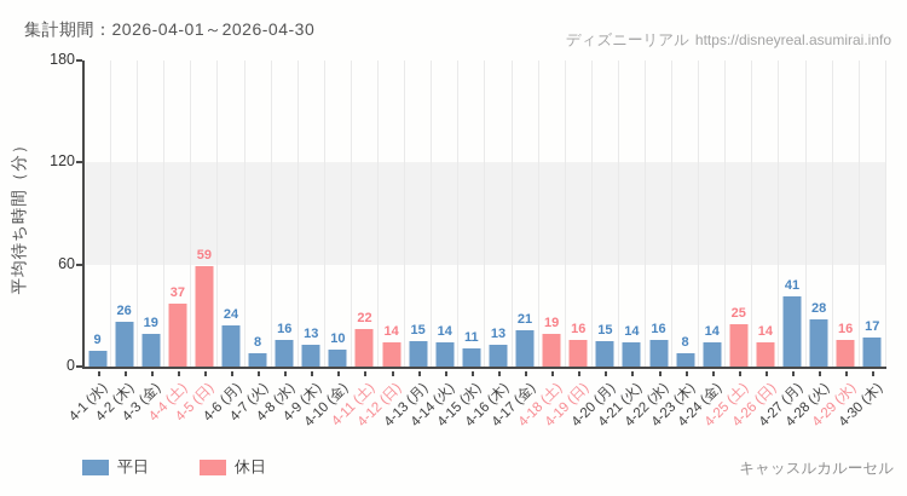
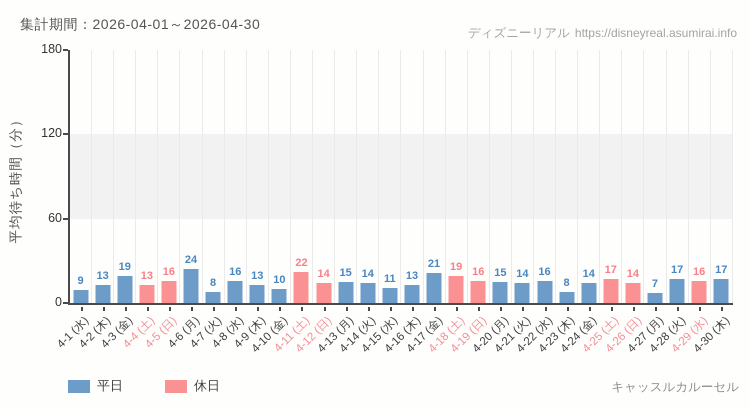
4-2 (木): 26 -> 13
4-4 (土): 37 -> 13
4-5 (日): 59 -> 16
4-25 (土): 25 -> 17
4-27 (月): 41 -> 7
4-28 (火): 28 -> 17
